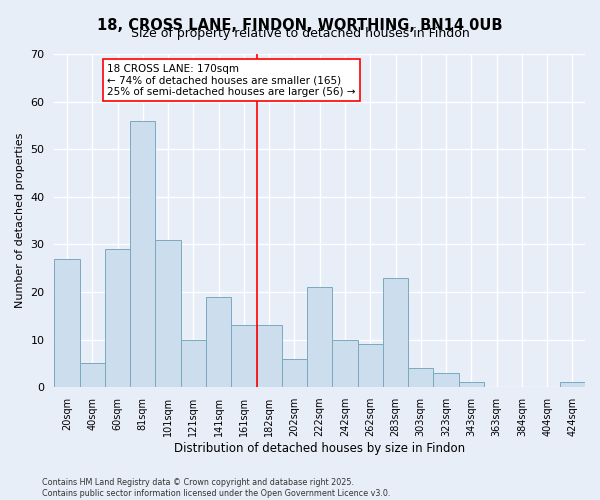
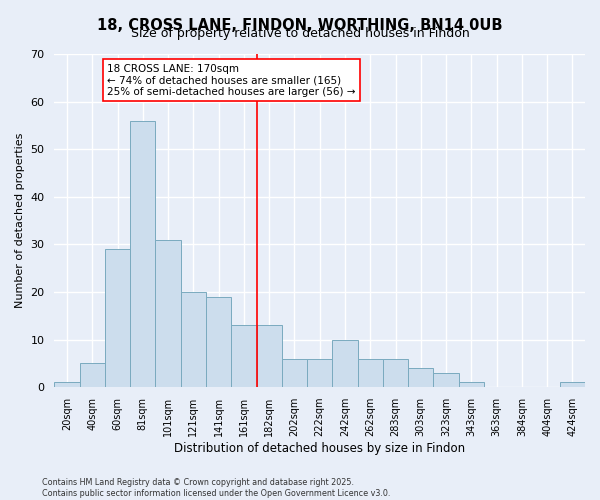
20sqm: 27 -> 1
121sqm: 10 -> 20
222sqm: 21 -> 6
262sqm: 9 -> 6
283sqm: 23 -> 6
